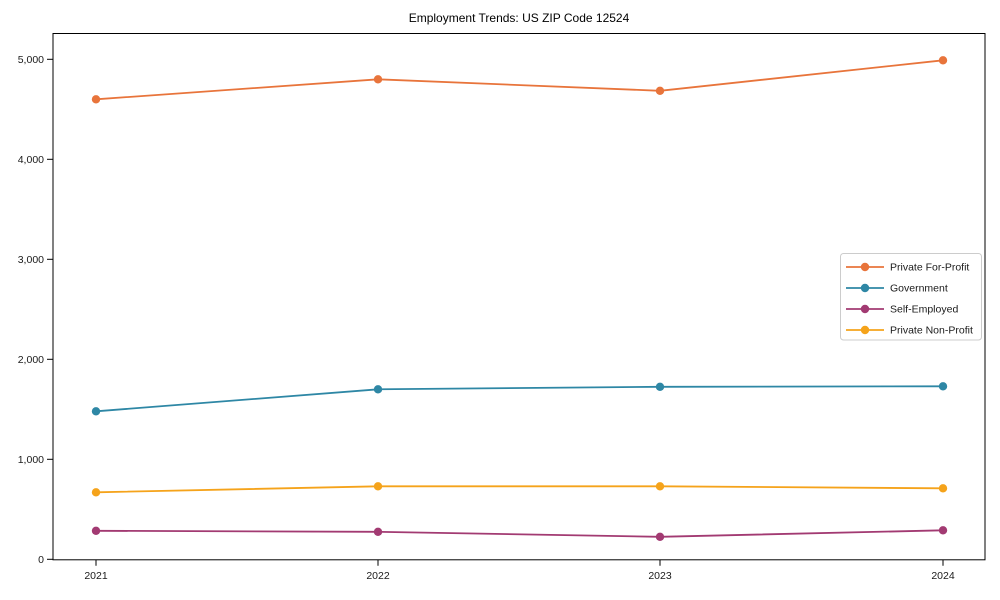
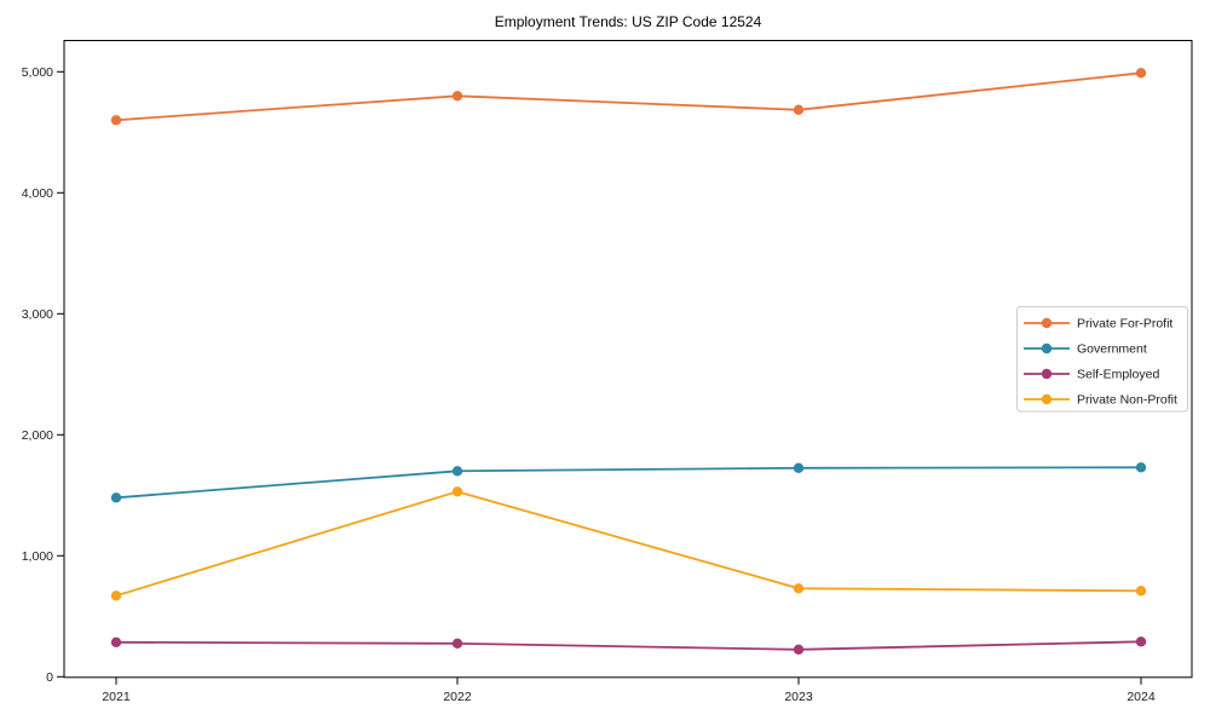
Private Non-Profit/2022: 730 -> 1530
